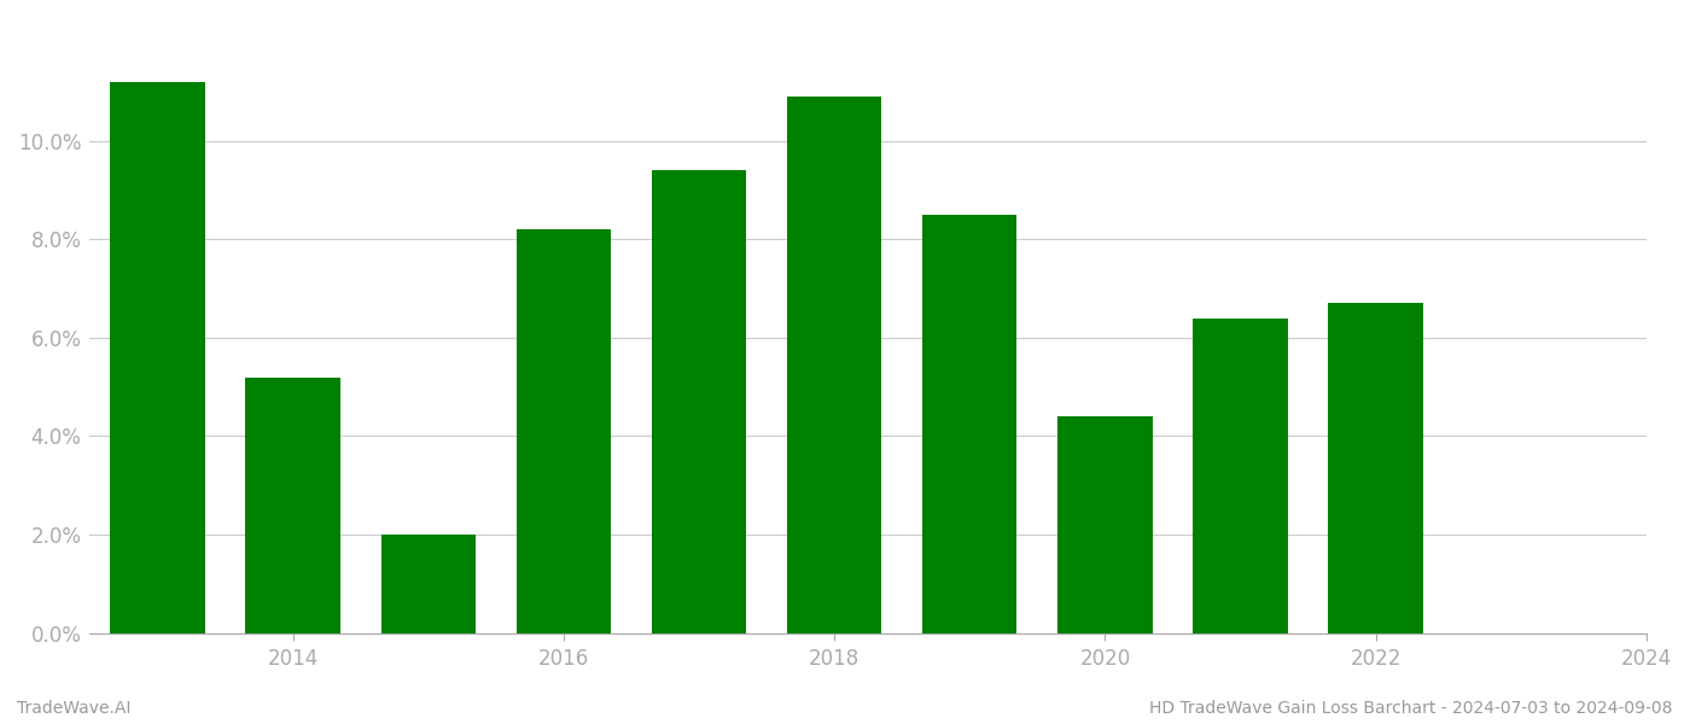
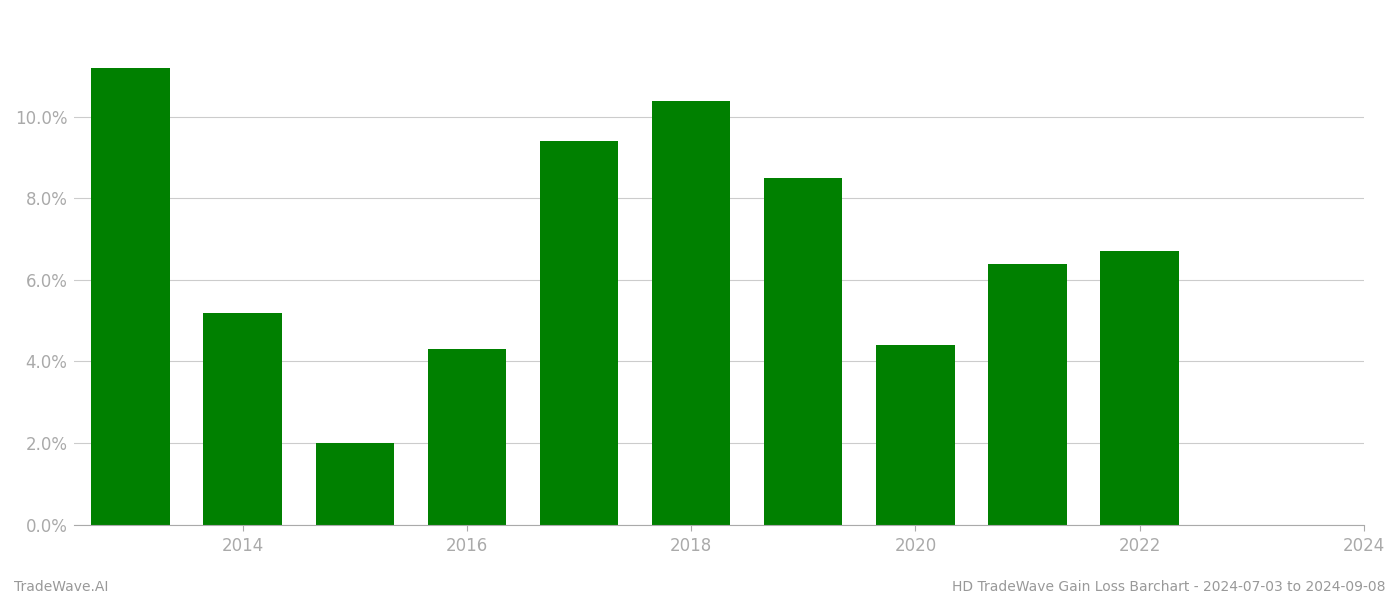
2016: 8.2% -> 4.3%
2018: 10.9% -> 10.4%
